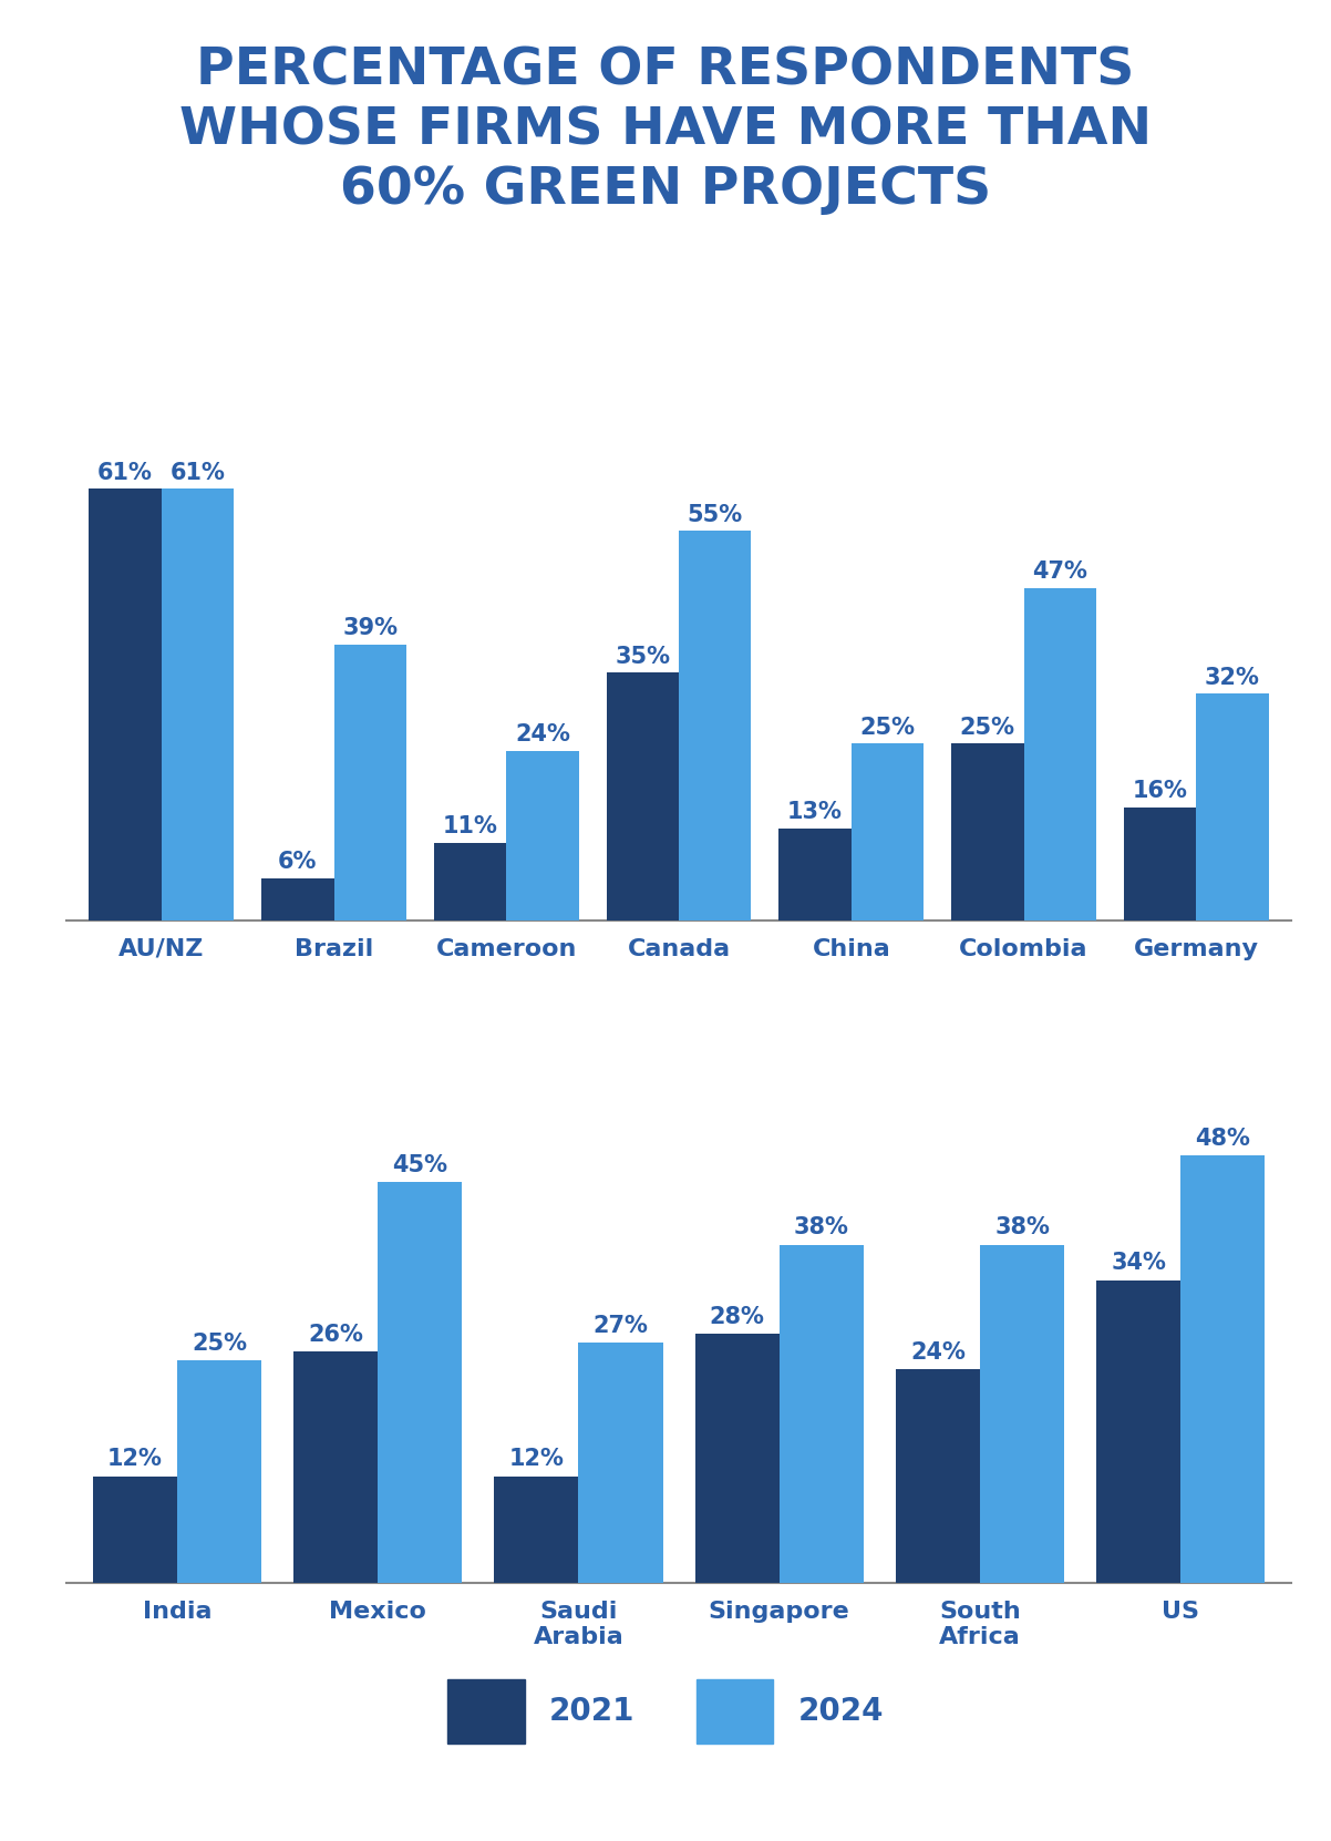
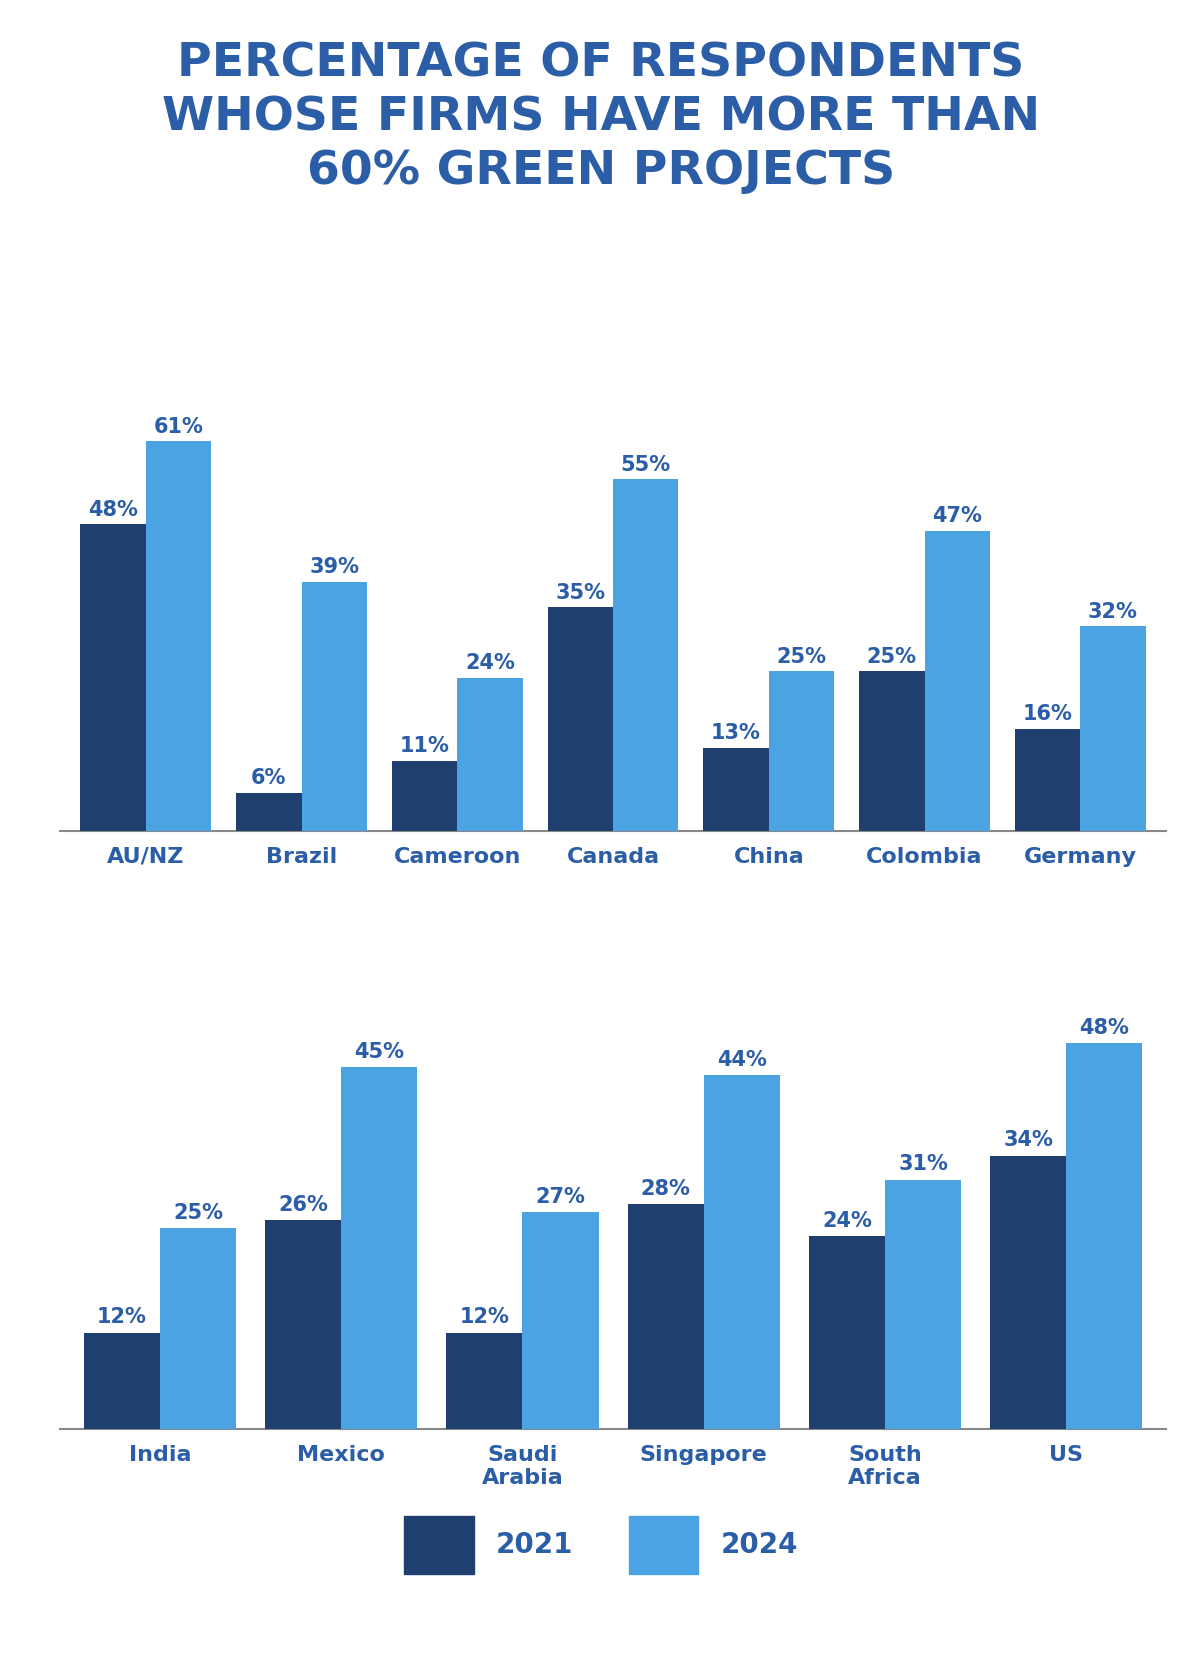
2021/AU/NZ: 61% -> 48%
2024/Singapore: 38% -> 44%
2024/South Africa: 38% -> 31%
